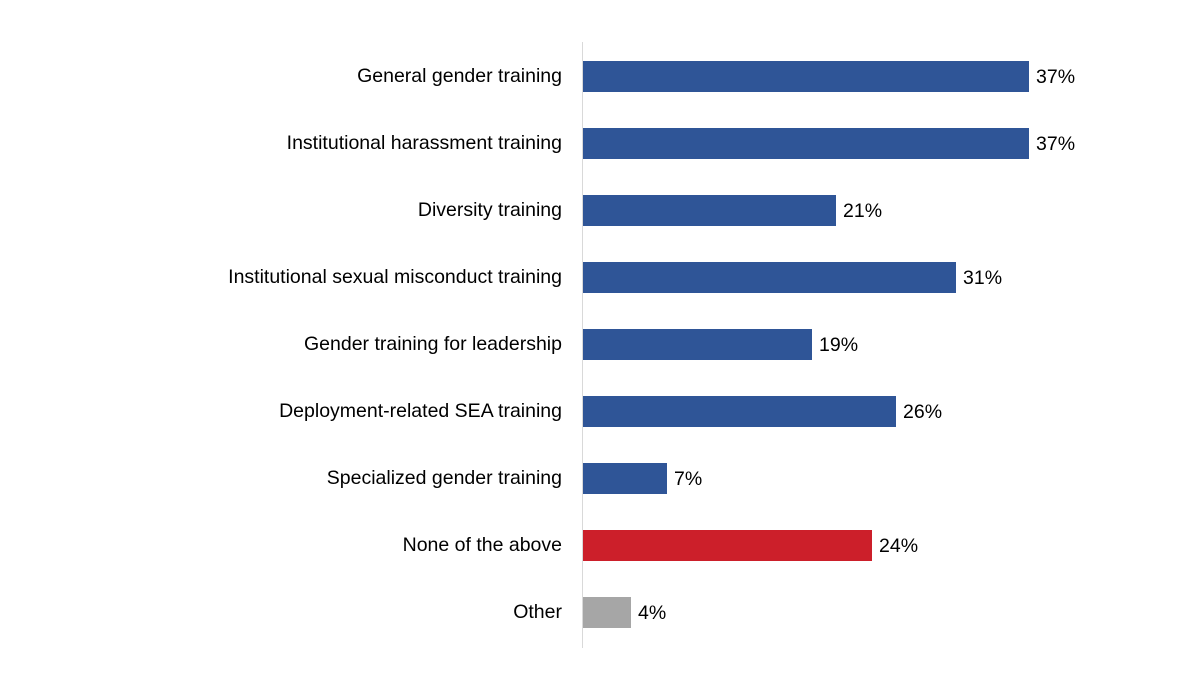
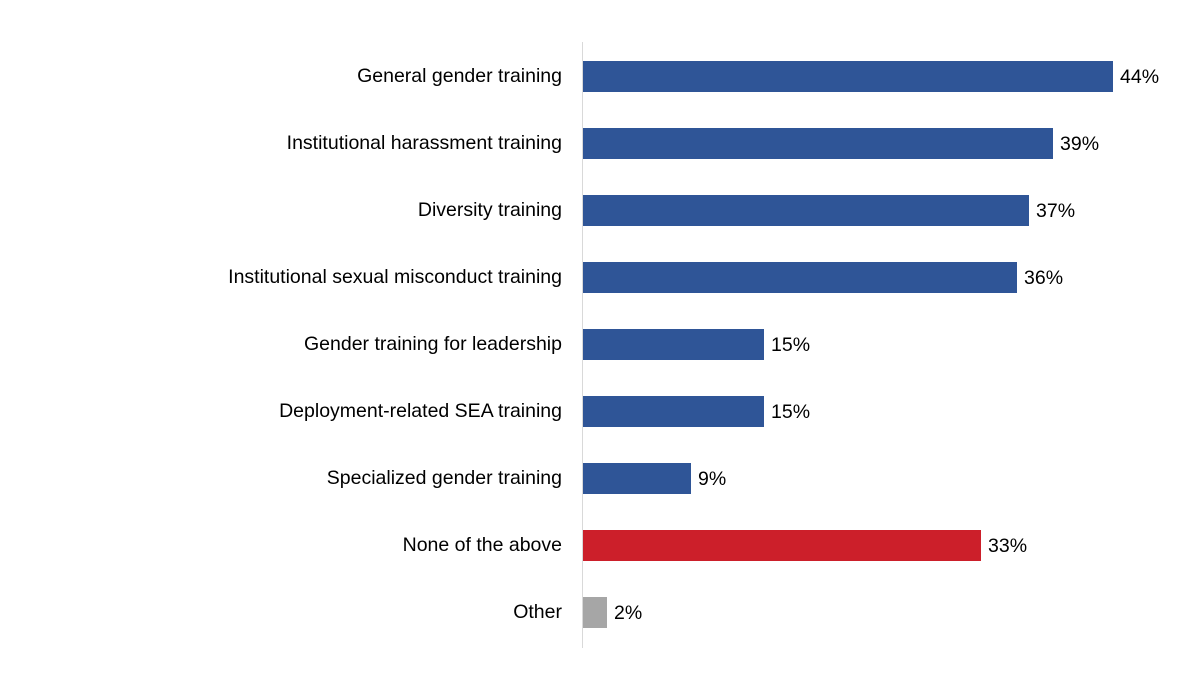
General gender training: 37% -> 44%
Institutional harassment training: 37% -> 39%
Diversity training: 21% -> 37%
Institutional sexual misconduct training: 31% -> 36%
Gender training for leadership: 19% -> 15%
Deployment-related SEA training: 26% -> 15%
Specialized gender training: 7% -> 9%
None of the above: 24% -> 33%
Other: 4% -> 2%
